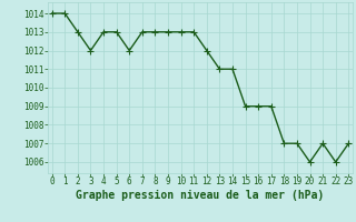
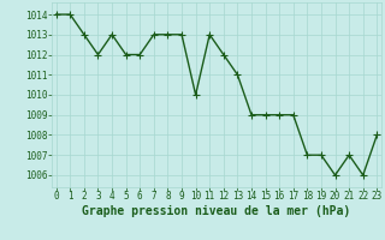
5: 1013 -> 1012
10: 1013 -> 1010
14: 1011 -> 1009
23: 1007 -> 1008
